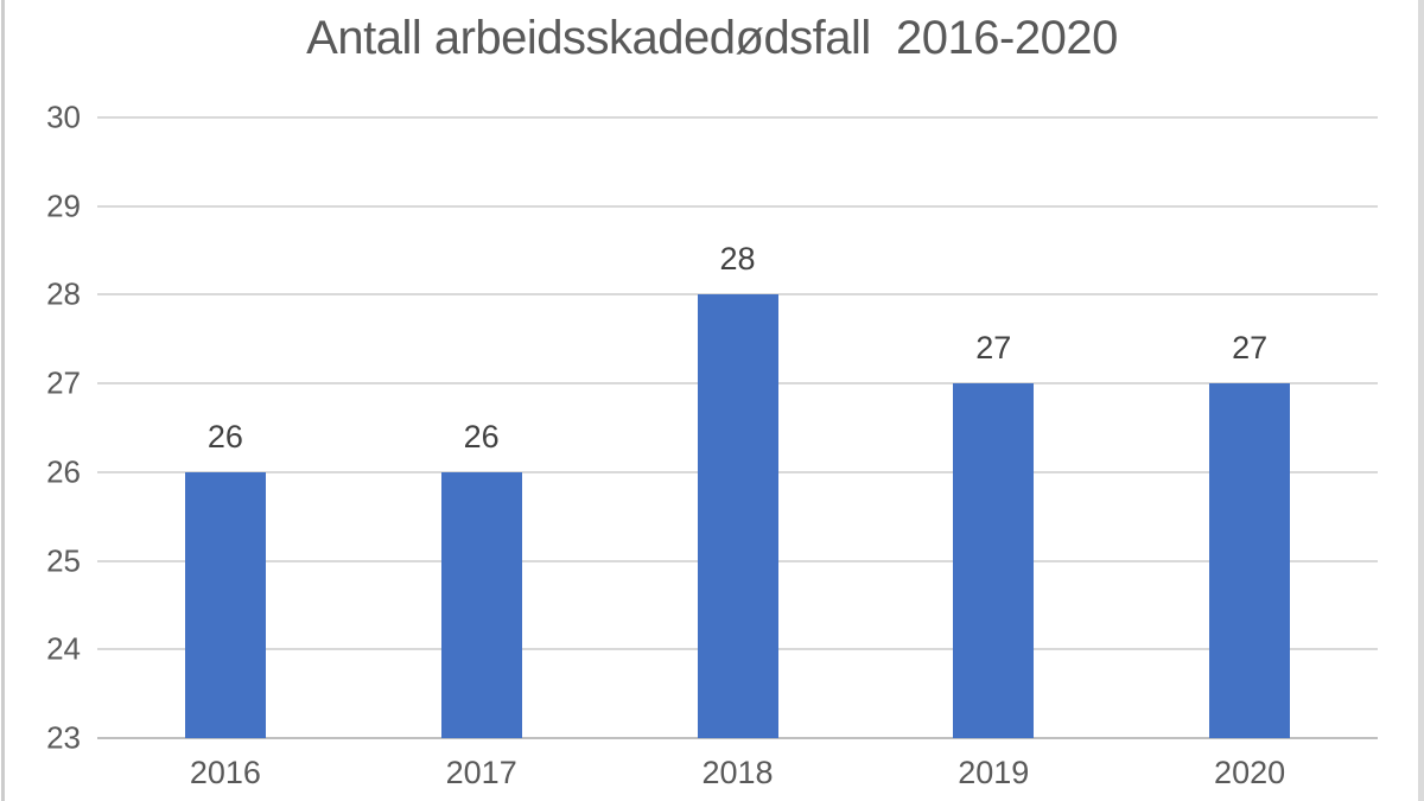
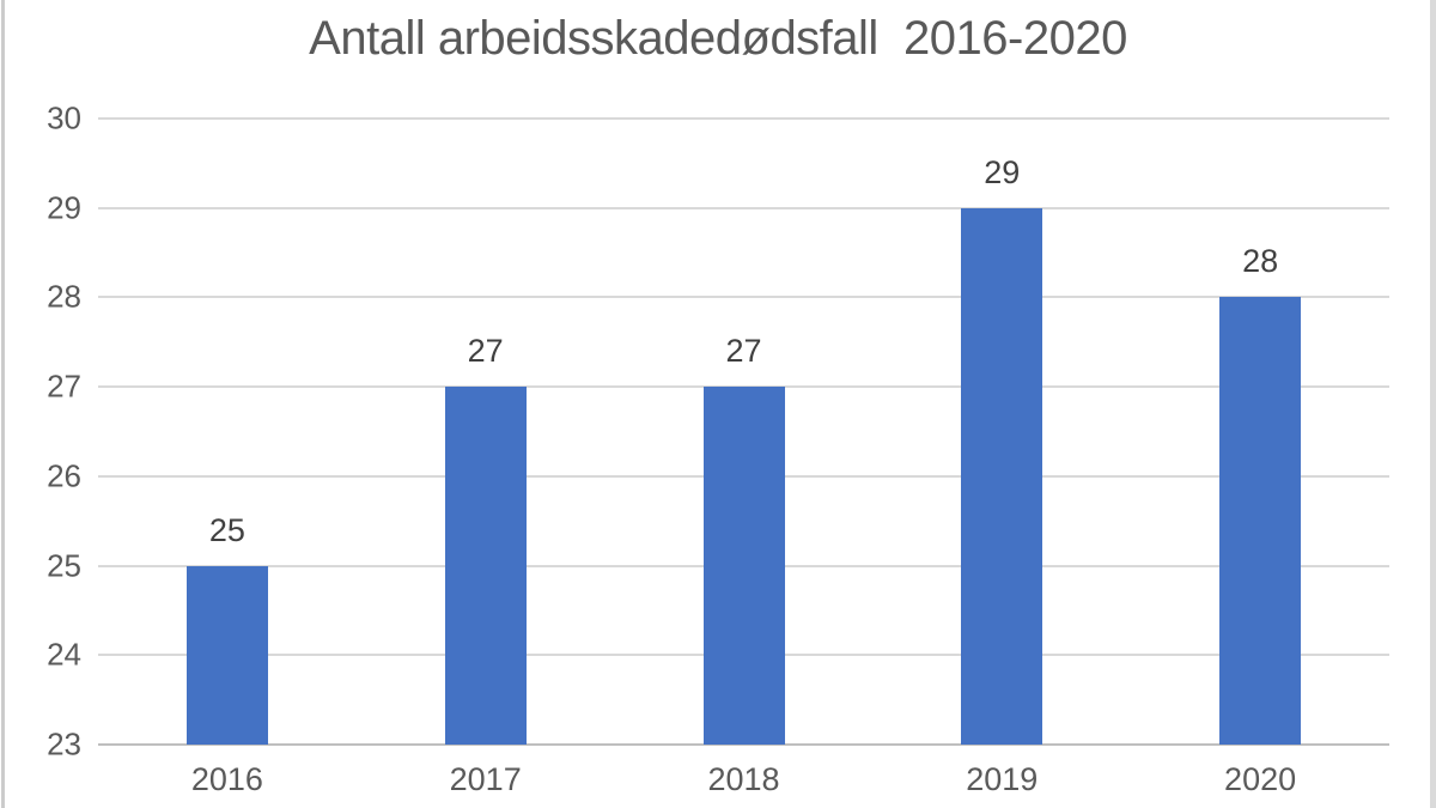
2016: 26 -> 25
2017: 26 -> 27
2018: 28 -> 27
2019: 27 -> 29
2020: 27 -> 28
